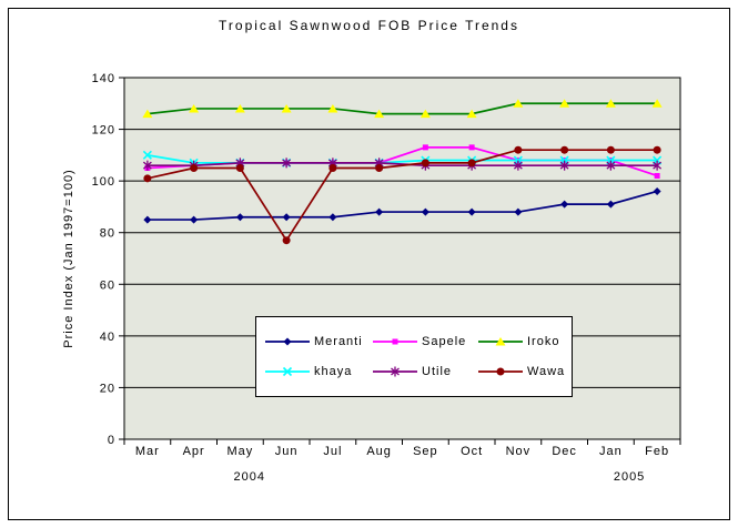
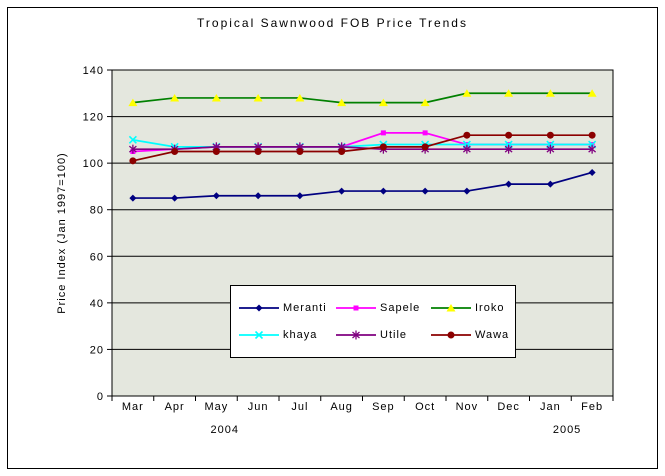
Wawa/Jun: 77 -> 105
Sapele/Feb: 102 -> 108
